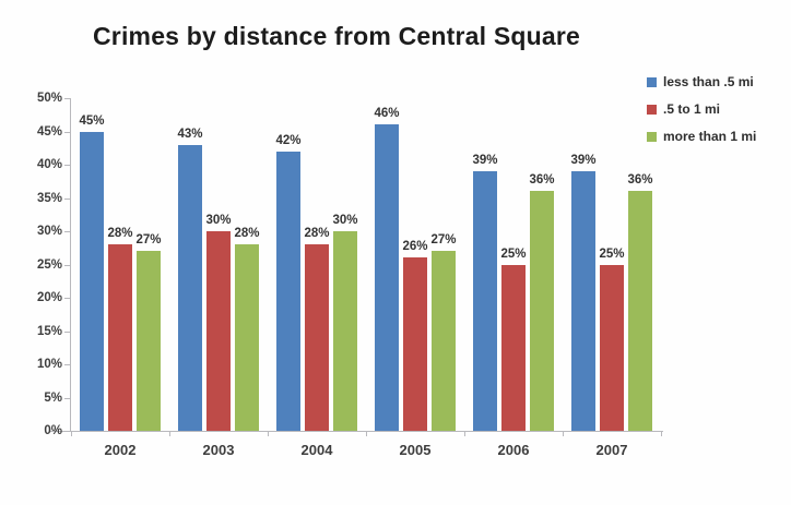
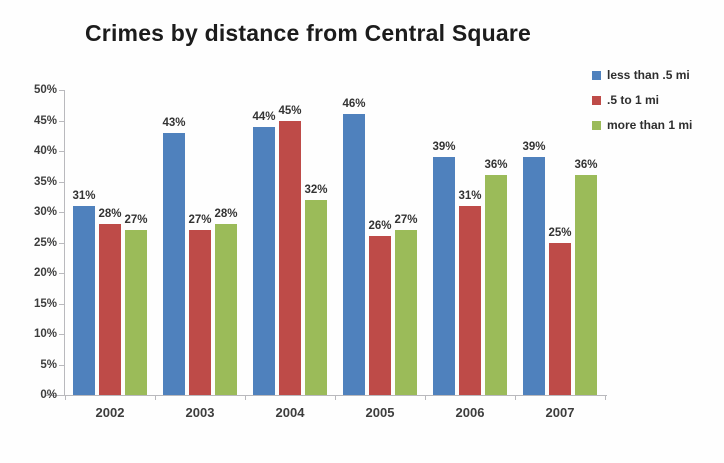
less than .5 mi/2002: 45% -> 31%
.5 to 1 mi/2003: 30% -> 27%
less than .5 mi/2004: 42% -> 44%
.5 to 1 mi/2004: 28% -> 45%
more than 1 mi/2004: 30% -> 32%
.5 to 1 mi/2006: 25% -> 31%
